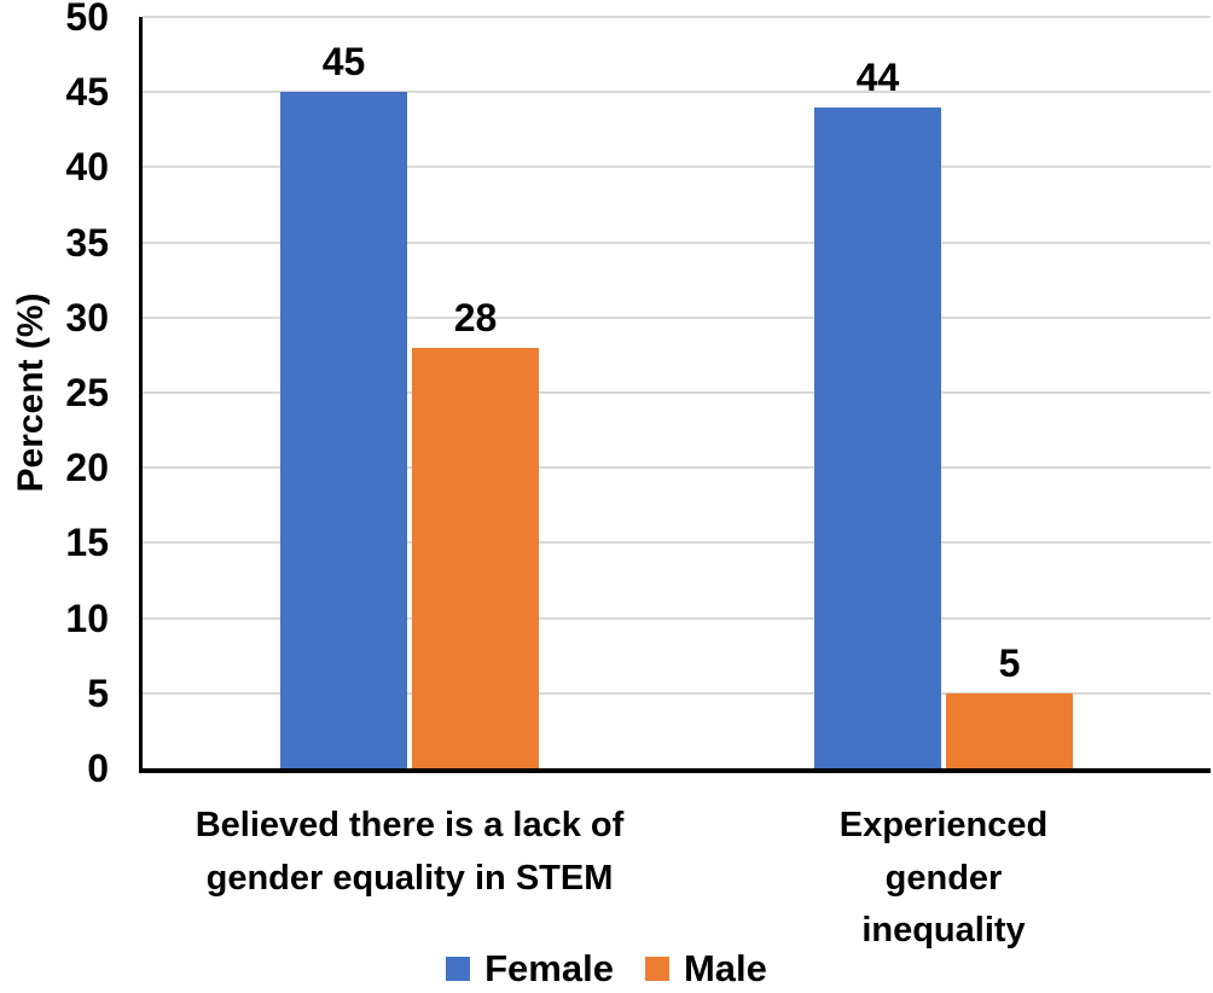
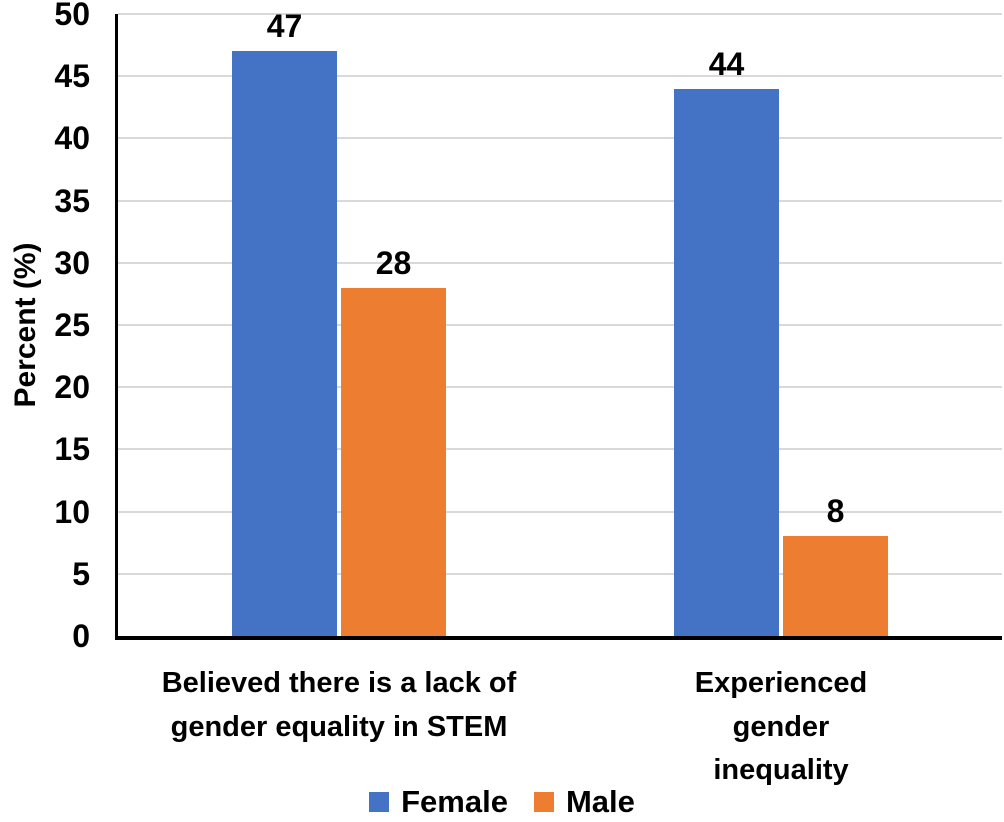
Female/Believed there is a lack of gender equality in STEM: 45 -> 47
Male/Experienced gender inequality: 5 -> 8
